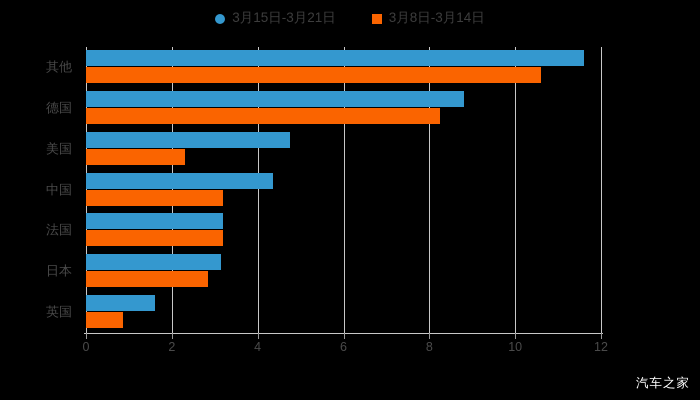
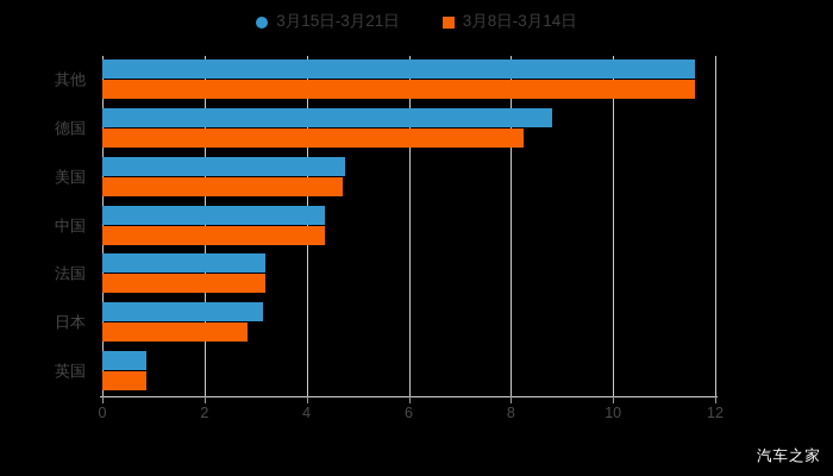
3月8日-3月14日/其他: 10.6 -> 11.6
3月8日-3月14日/美国: 2.3 -> 4.7
3月8日-3月14日/中国: 3.2 -> 4.3
3月15日-3月21日/英国: 1.6 -> 0.9
